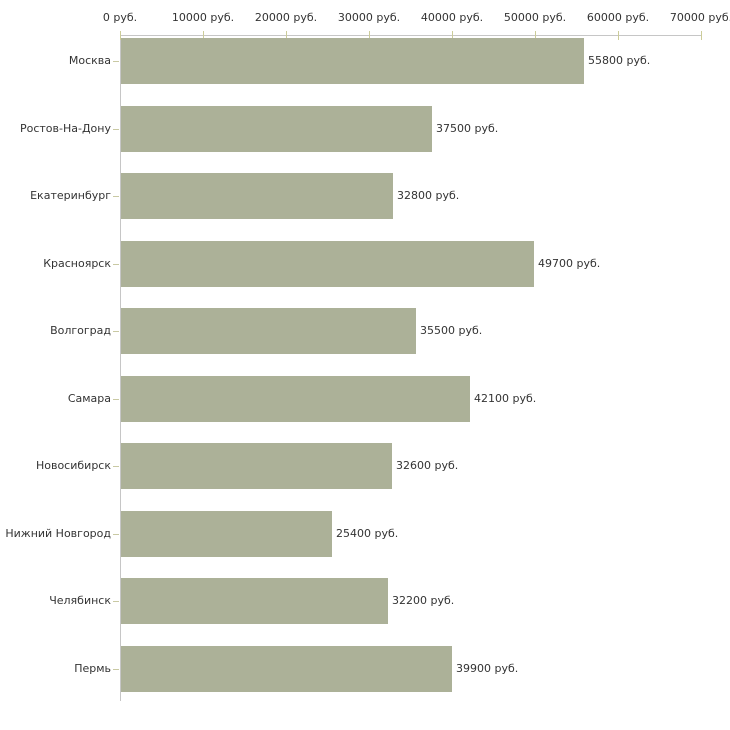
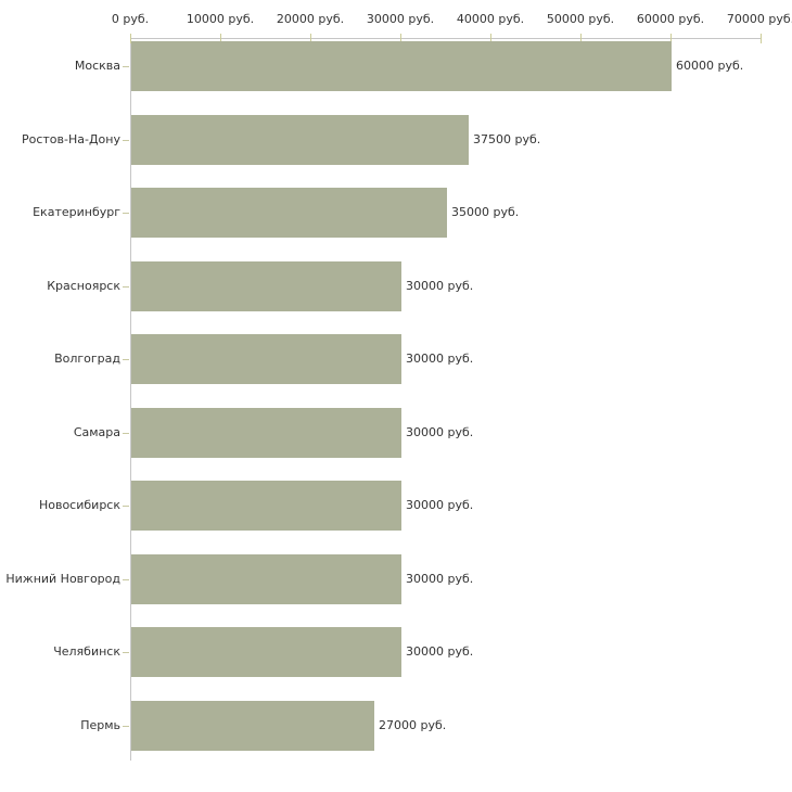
Москва: 55800 -> 60000
Екатеринбург: 32800 -> 35000
Красноярск: 49700 -> 30000
Волгоград: 35500 -> 30000
Самара: 42100 -> 30000
Новосибирск: 32600 -> 30000
Нижний Новгород: 25400 -> 30000
Челябинск: 32200 -> 30000
Пермь: 39900 -> 27000
